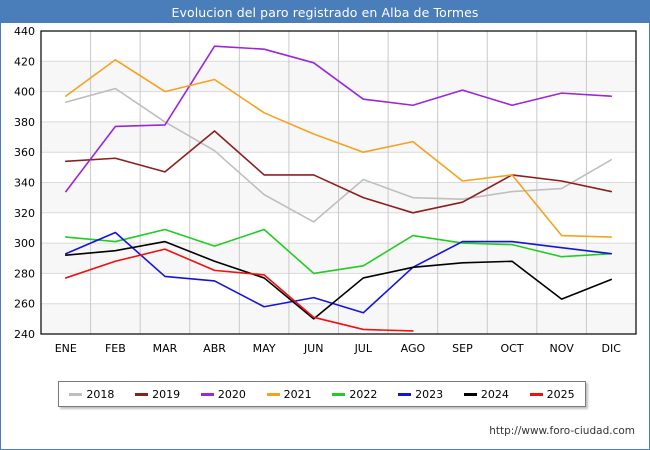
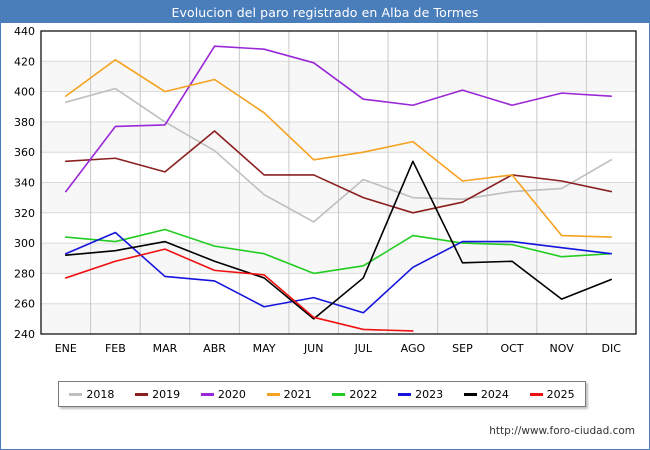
2022/MAY: 309 -> 293
2021/JUN: 372 -> 355
2024/AGO: 284 -> 354
